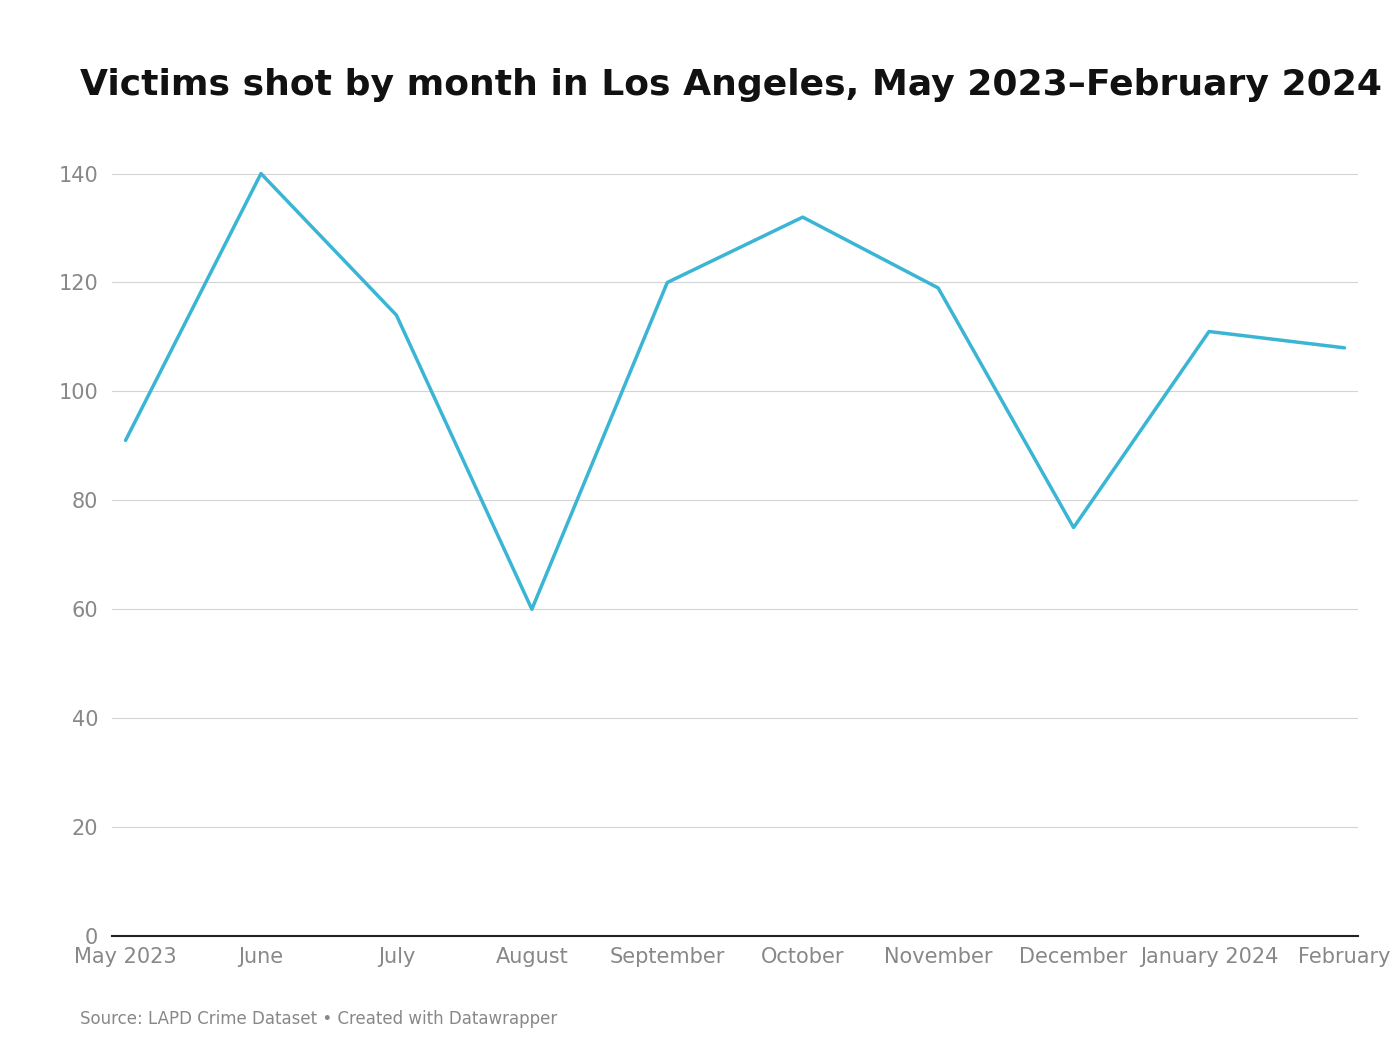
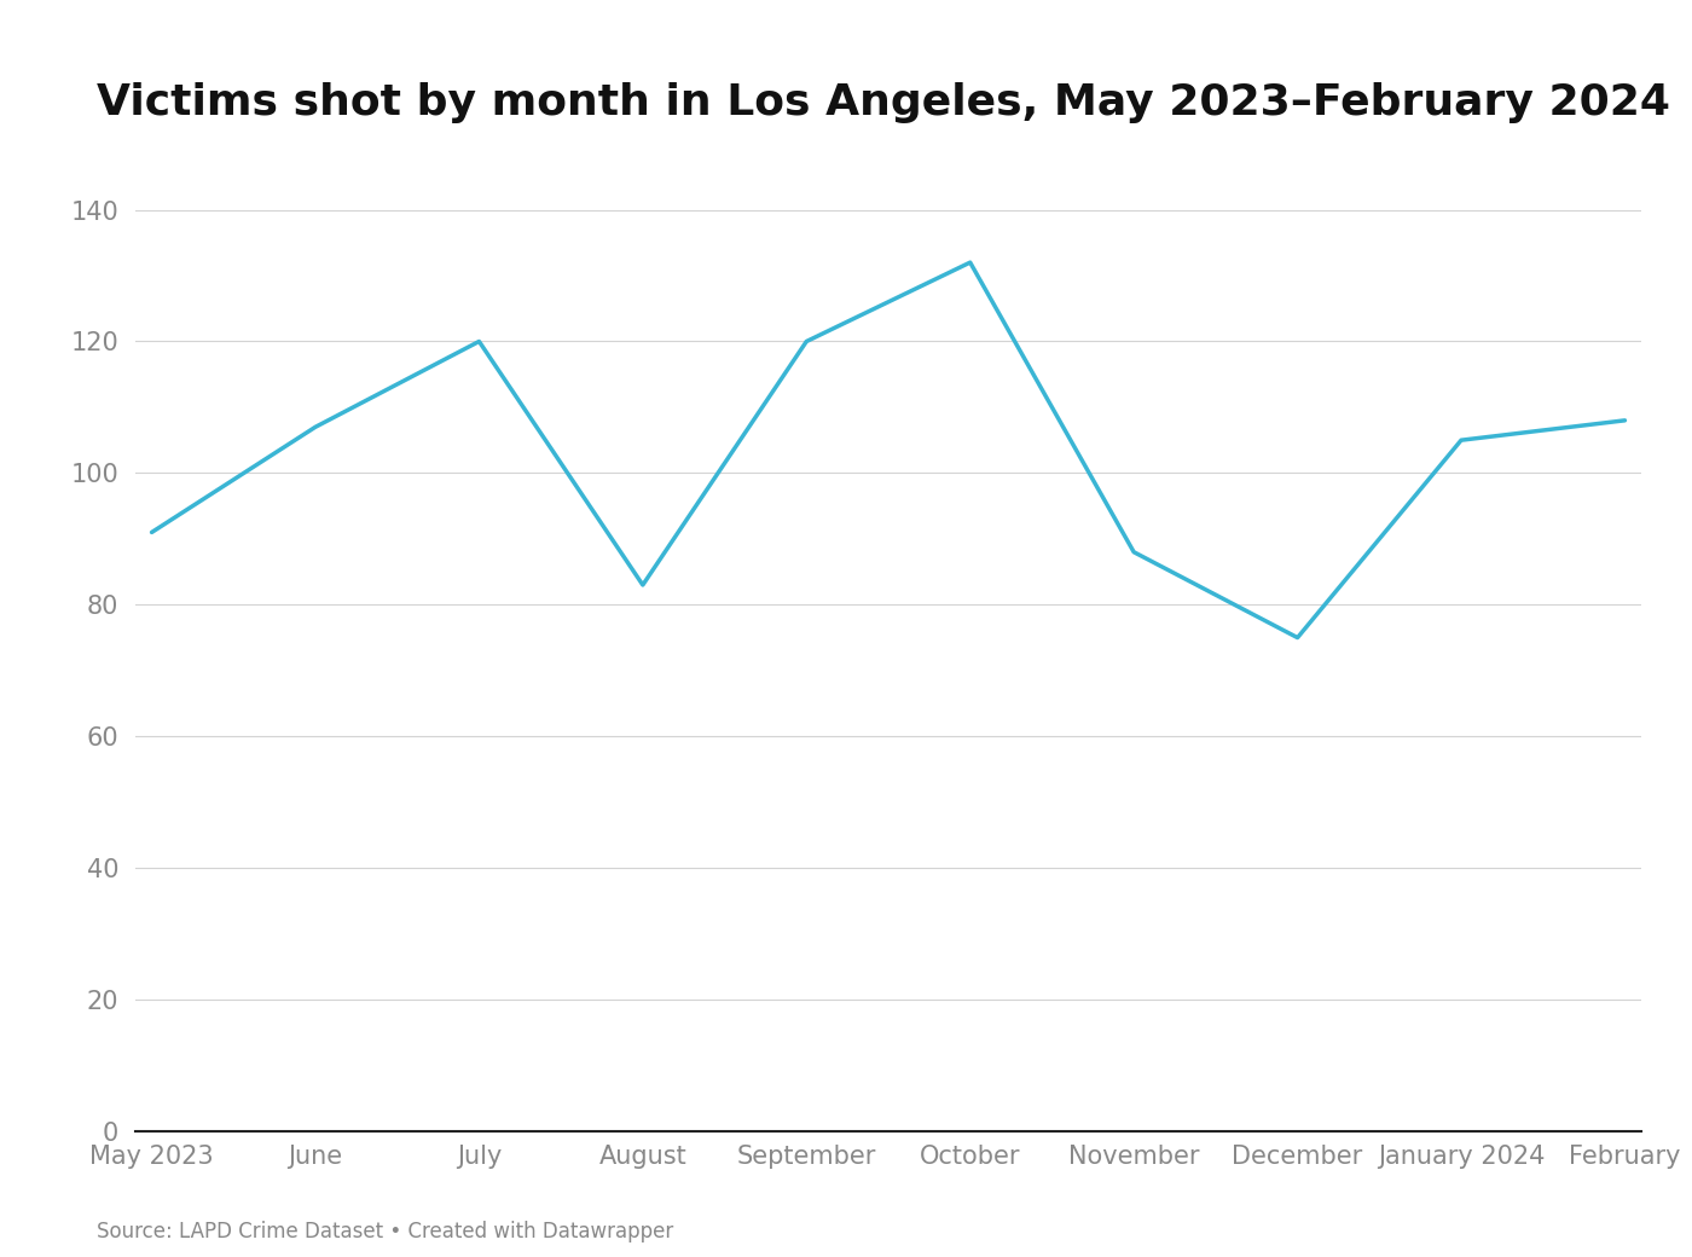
June: 140 -> 107
July: 114 -> 120
August: 60 -> 83
November: 119 -> 88
January 2024: 111 -> 105
